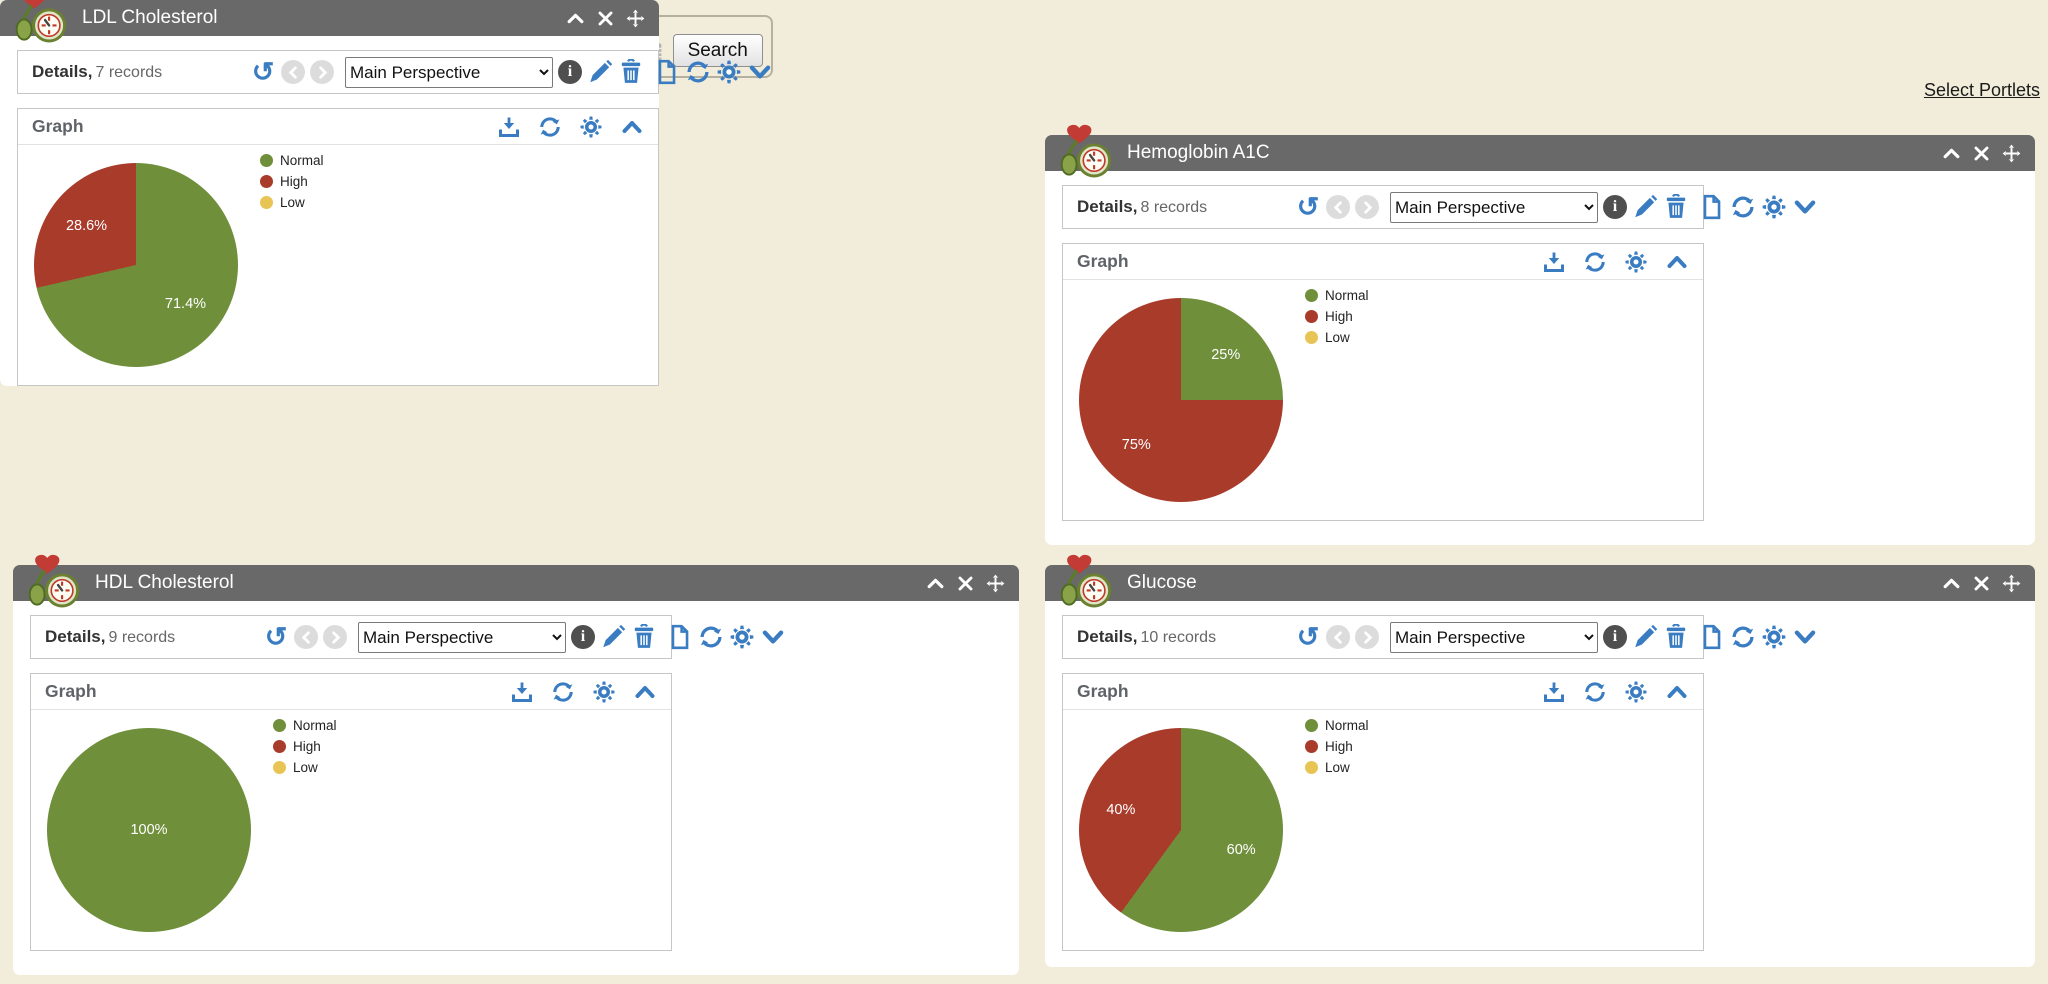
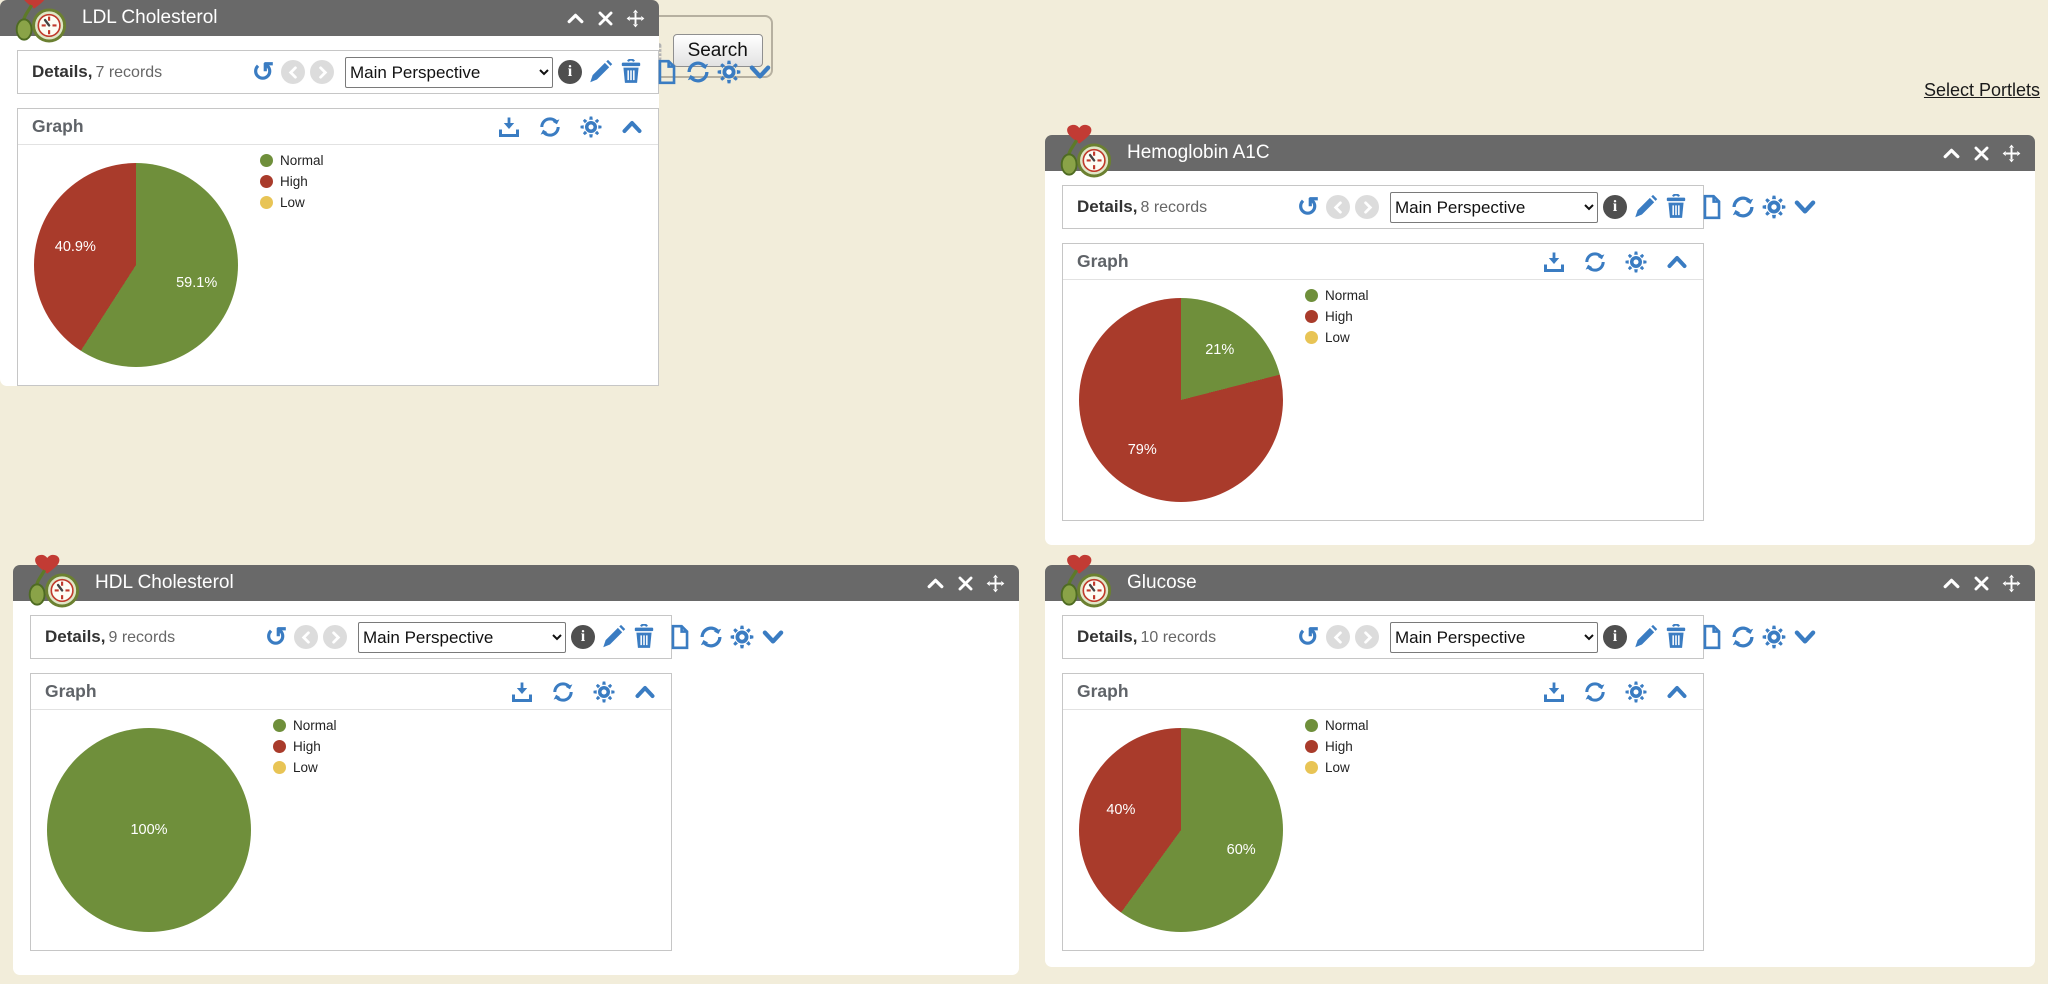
Hemoglobin A1C/Normal: 25% -> 21%
Hemoglobin A1C/High: 75% -> 79%
LDL Cholesterol/Normal: 71.4% -> 59.1%
LDL Cholesterol/High: 28.6% -> 40.9%
